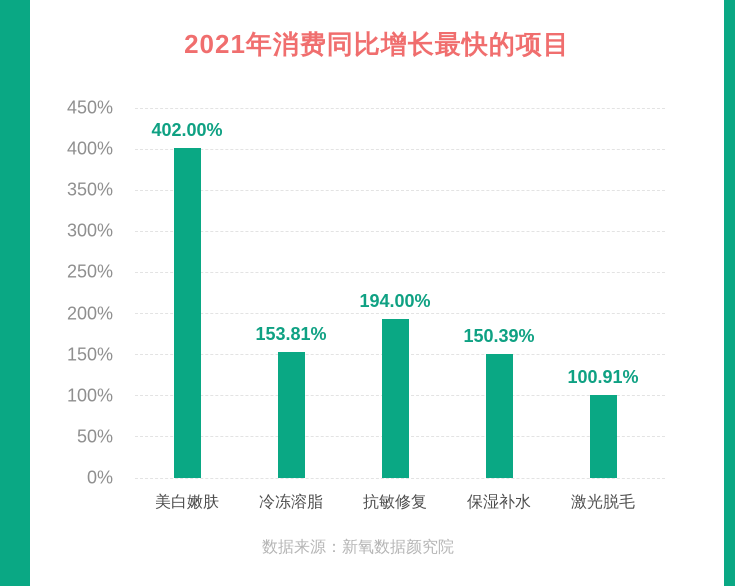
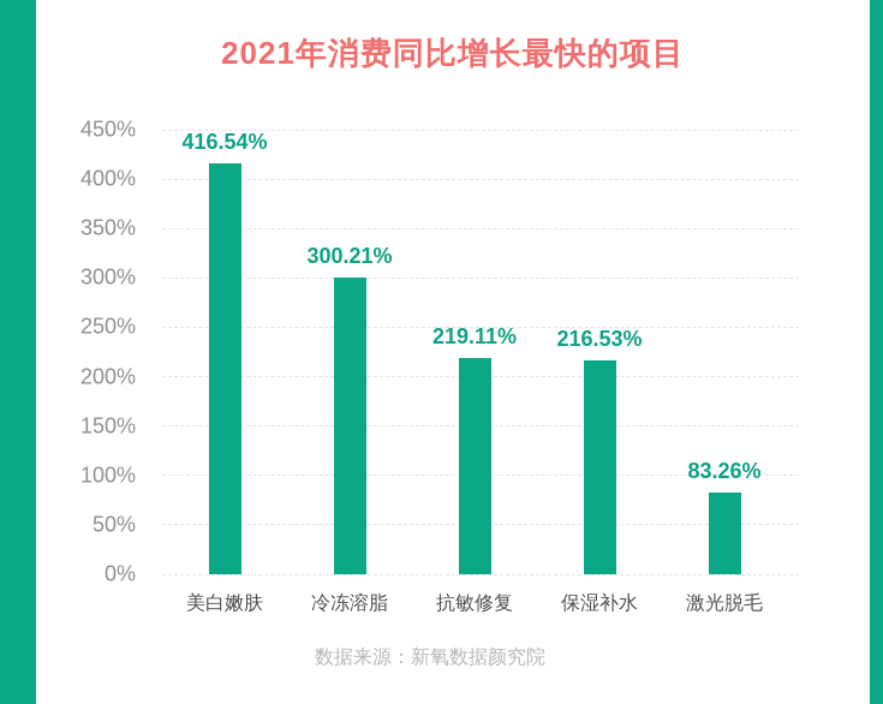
美白嫩肤: 402.00% -> 416.54%
冷冻溶脂: 153.81% -> 300.21%
抗敏修复: 194.00% -> 219.11%
保湿补水: 150.39% -> 216.53%
激光脱毛: 100.91% -> 83.26%
